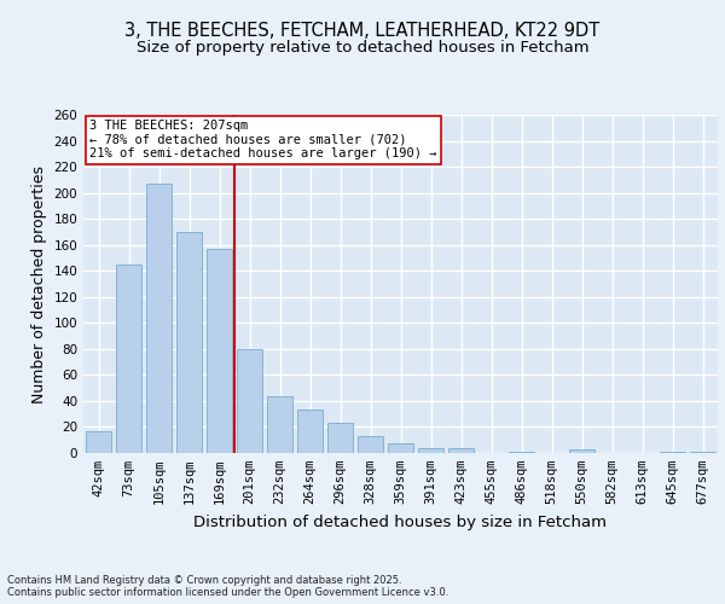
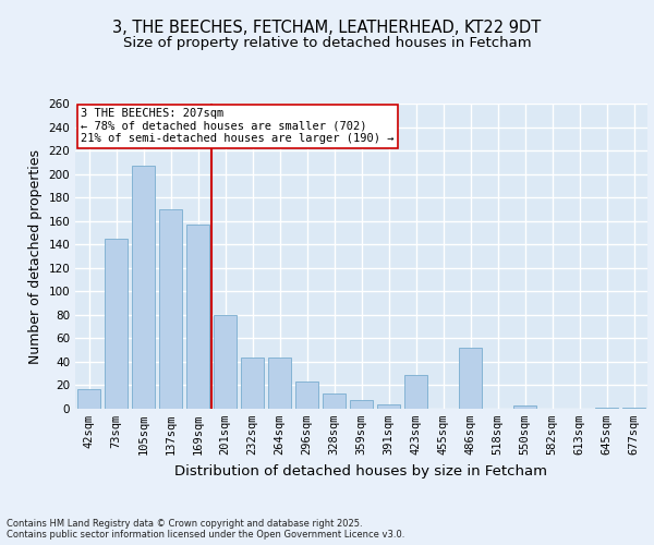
264sqm: 33 -> 44
423sqm: 4 -> 29
486sqm: 1 -> 52
